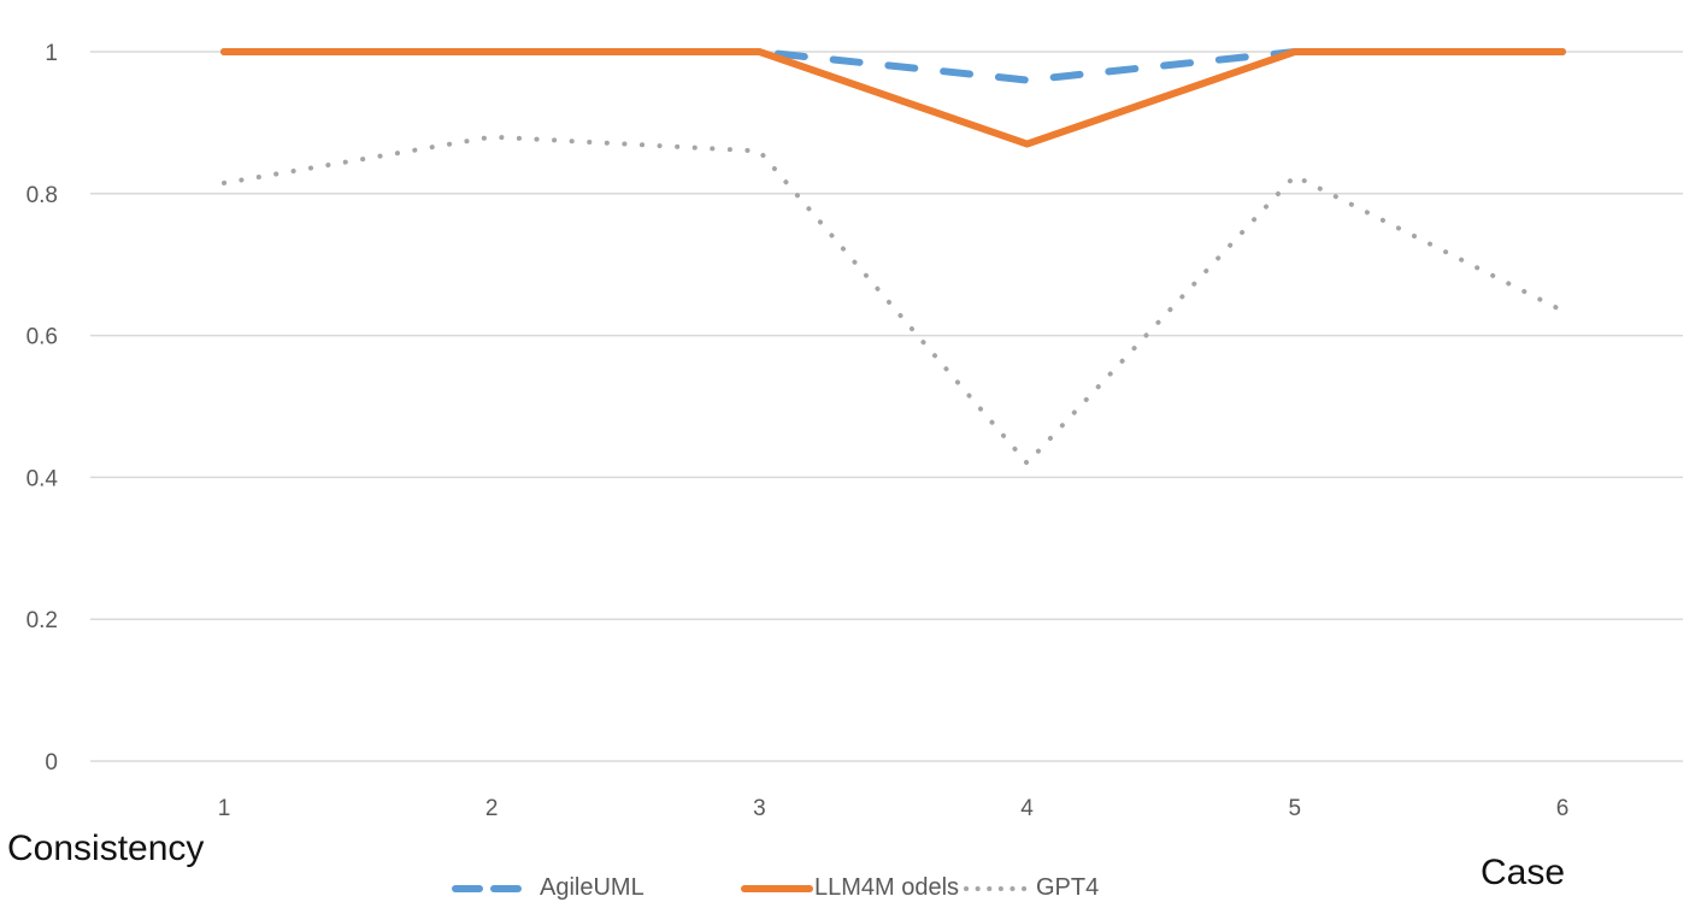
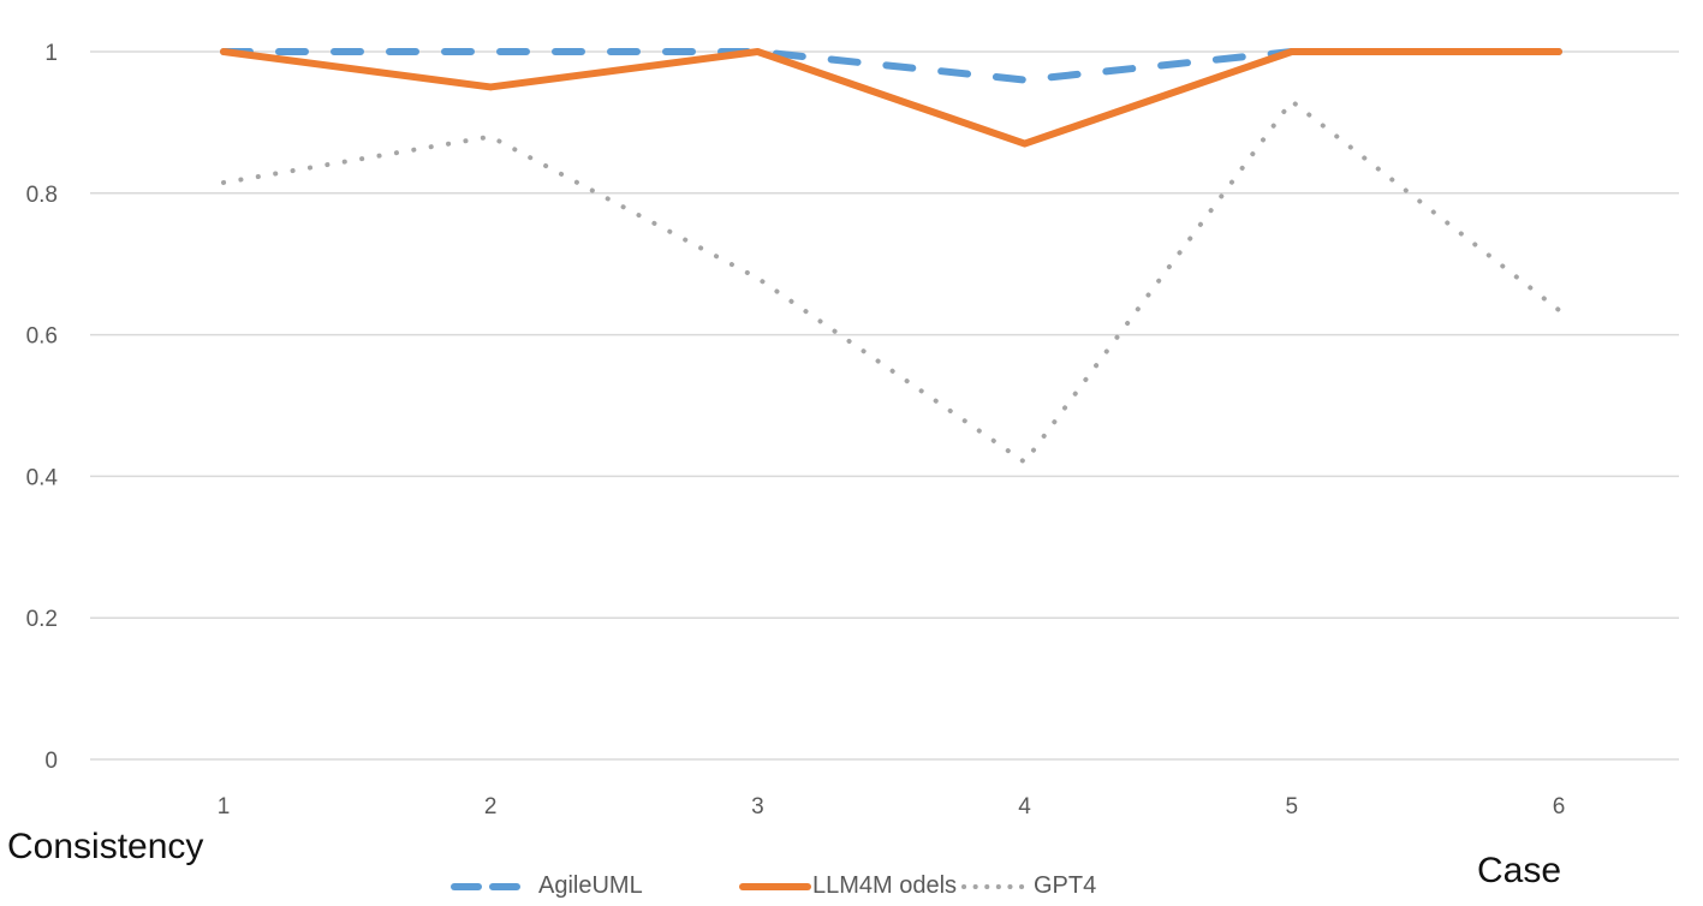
LLM4Models/2: 1.00 -> 0.95
GPT4/3: 0.86 -> 0.68
GPT4/5: 0.82 -> 0.93
